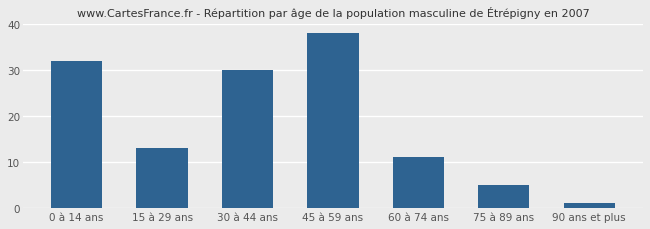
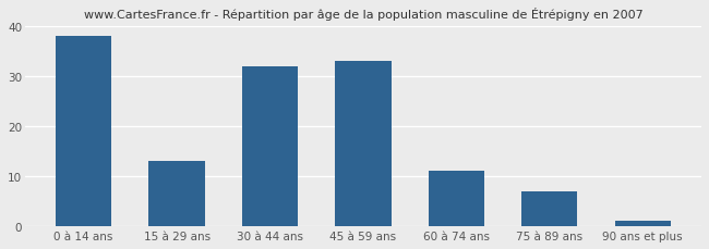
0 à 14 ans: 32 -> 38
30 à 44 ans: 30 -> 32
45 à 59 ans: 38 -> 33
75 à 89 ans: 5 -> 7
